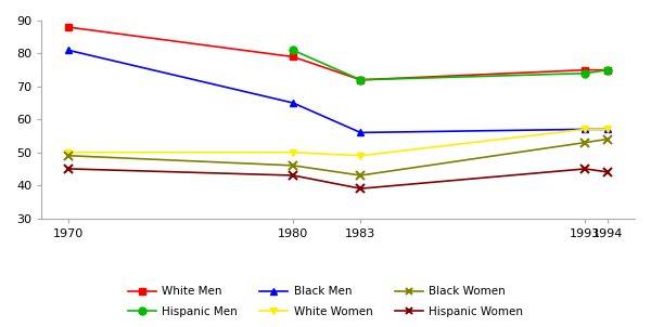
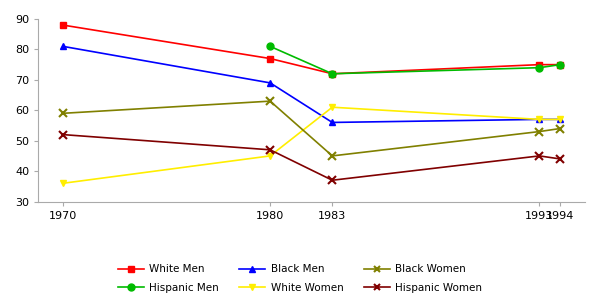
White Women/1970: 50 -> 36
Black Women/1970: 49 -> 59
Hispanic Women/1970: 45 -> 52
White Men/1980: 79 -> 77
Black Men/1980: 65 -> 69
White Women/1980: 50 -> 45
Black Women/1980: 46 -> 63
Hispanic Women/1980: 43 -> 47
White Women/1983: 49 -> 61
Black Women/1983: 43 -> 45
Hispanic Women/1983: 39 -> 37
